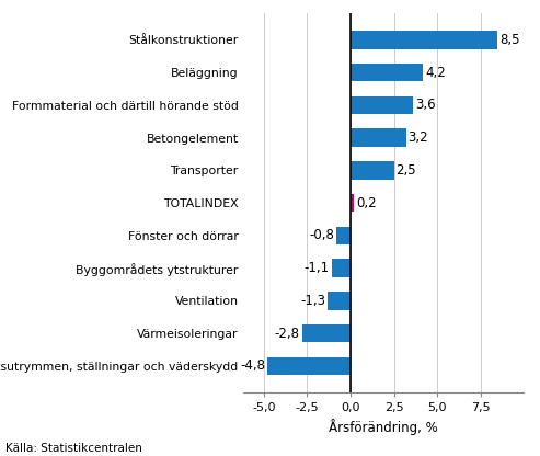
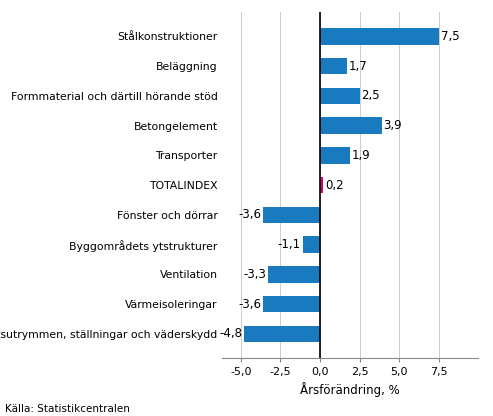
Stålkonstruktioner: 8,5 -> 7,5
Beläggning: 4,2 -> 1,7
Formmaterial och därtill hörande stöd: 3,6 -> 2,5
Betongelement: 3,2 -> 3,9
Transporter: 2,5 -> 1,9
Fönster och dörrar: -0,8 -> -3,6
Ventilation: -1,3 -> -3,3
Värmeisoleringar: -2,8 -> -3,6
